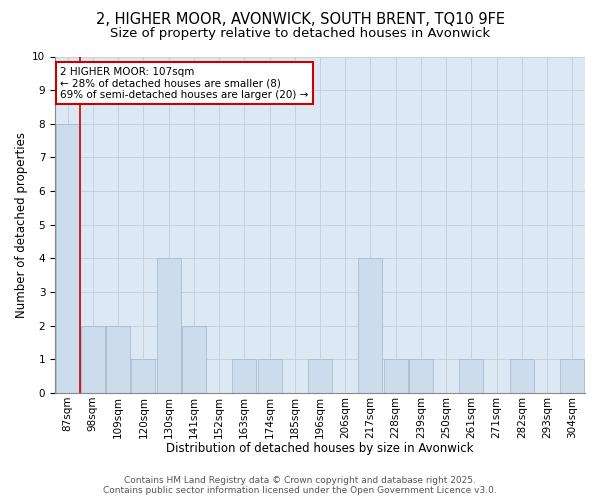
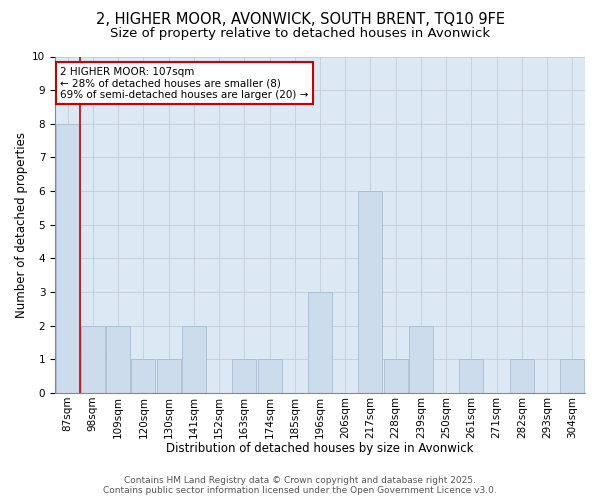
130sqm: 4 -> 1
196sqm: 1 -> 3
217sqm: 4 -> 6
239sqm: 1 -> 2
